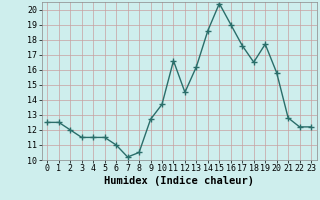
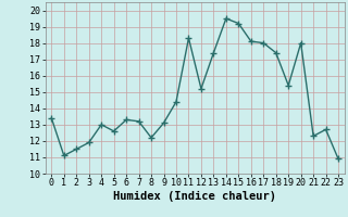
0: 12.5 -> 13.4
1: 12.5 -> 11.1
2: 12.0 -> 11.5
3: 11.5 -> 11.9
4: 11.5 -> 13.0
5: 11.5 -> 12.6
6: 11.0 -> 13.3
7: 10.2 -> 13.2
8: 10.5 -> 12.2
9: 12.7 -> 13.1
10: 13.7 -> 14.4
11: 16.6 -> 18.3
12: 14.5 -> 15.2
13: 16.2 -> 17.4
14: 18.6 -> 19.5
15: 20.4 -> 19.2
16: 19.0 -> 18.1
17: 17.6 -> 18.0
18: 16.5 -> 17.4
19: 17.7 -> 15.4
20: 15.8 -> 18.0
21: 12.8 -> 12.3
22: 12.2 -> 12.7
23: 12.2 -> 10.9
